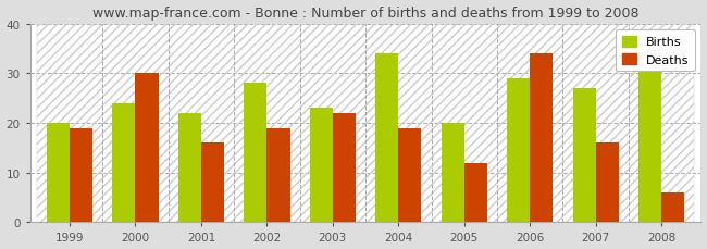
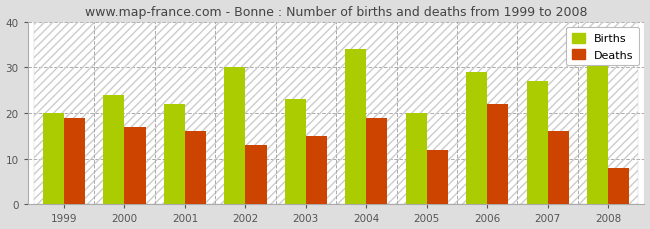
Deaths/2000: 30 -> 17
Births/2002: 28 -> 30
Deaths/2002: 19 -> 13
Deaths/2003: 22 -> 15
Deaths/2006: 34 -> 22
Deaths/2008: 6 -> 8
